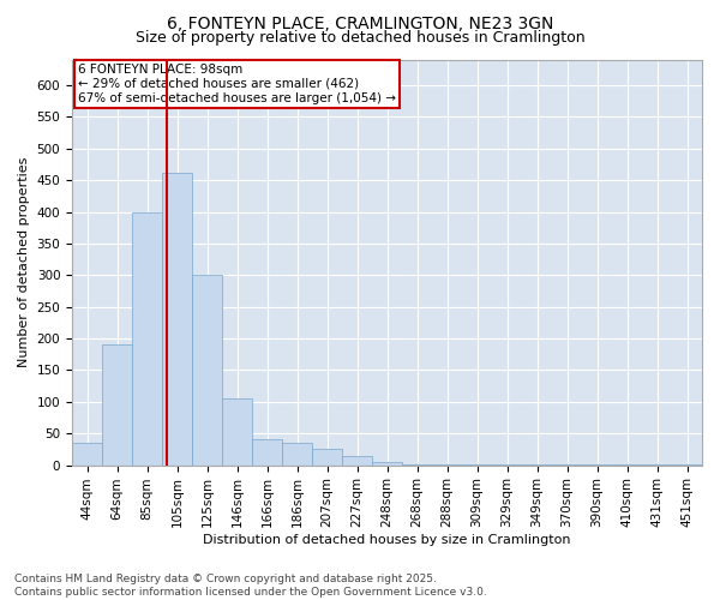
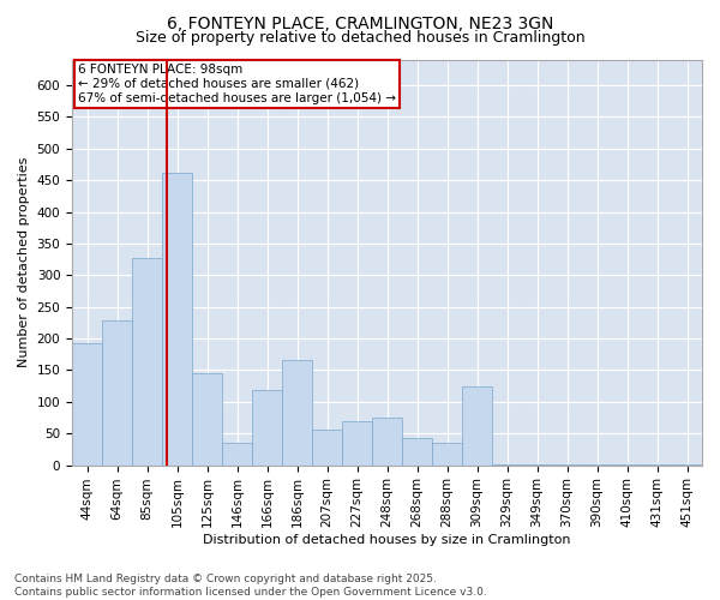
44sqm: 35 -> 192
64sqm: 190 -> 228
85sqm: 400 -> 328
125sqm: 300 -> 146
146sqm: 105 -> 36
166sqm: 40 -> 118
186sqm: 35 -> 166
207sqm: 25 -> 56
227sqm: 15 -> 70
248sqm: 5 -> 76
268sqm: 2 -> 42
288sqm: 2 -> 36
309sqm: 2 -> 124
